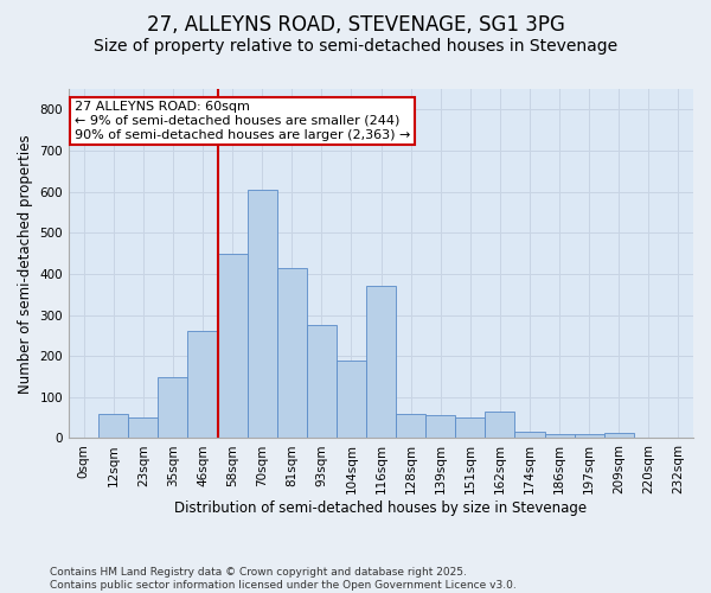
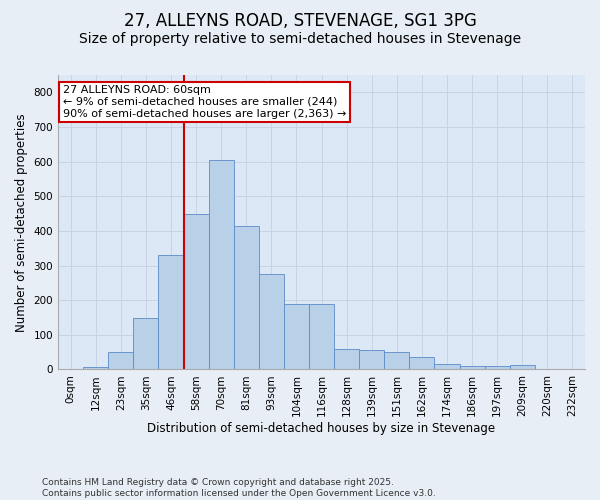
12sqm: 60 -> 8
46sqm: 260 -> 330
116sqm: 370 -> 190
162sqm: 65 -> 35
